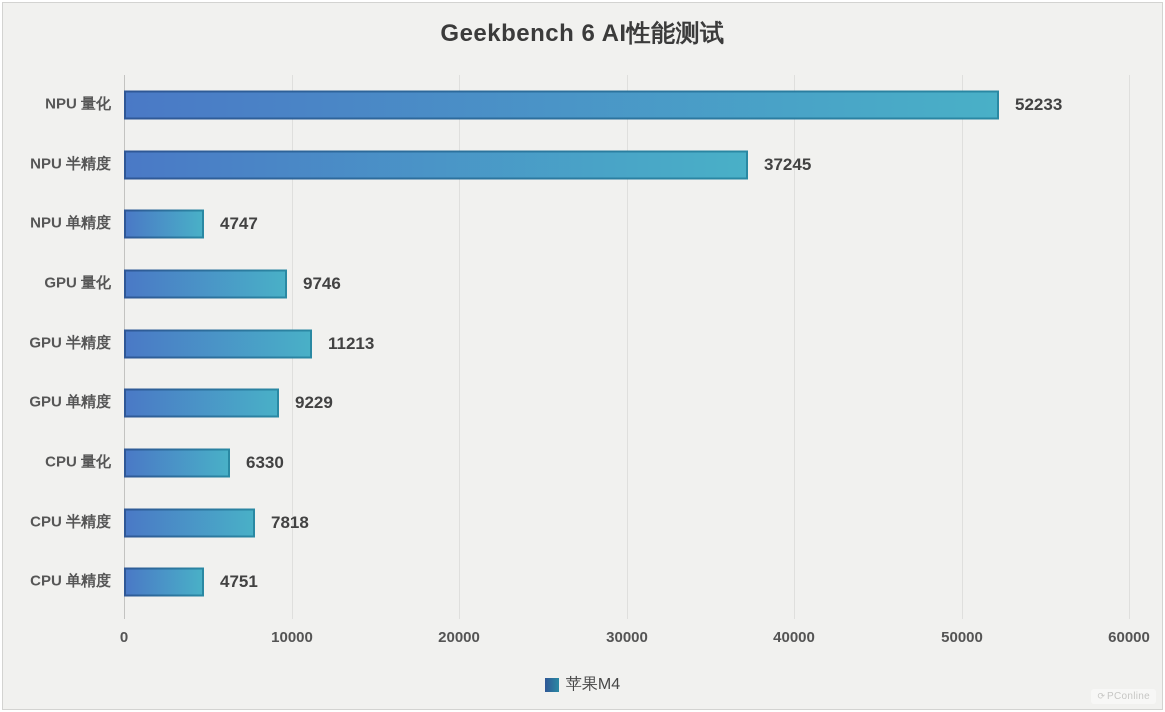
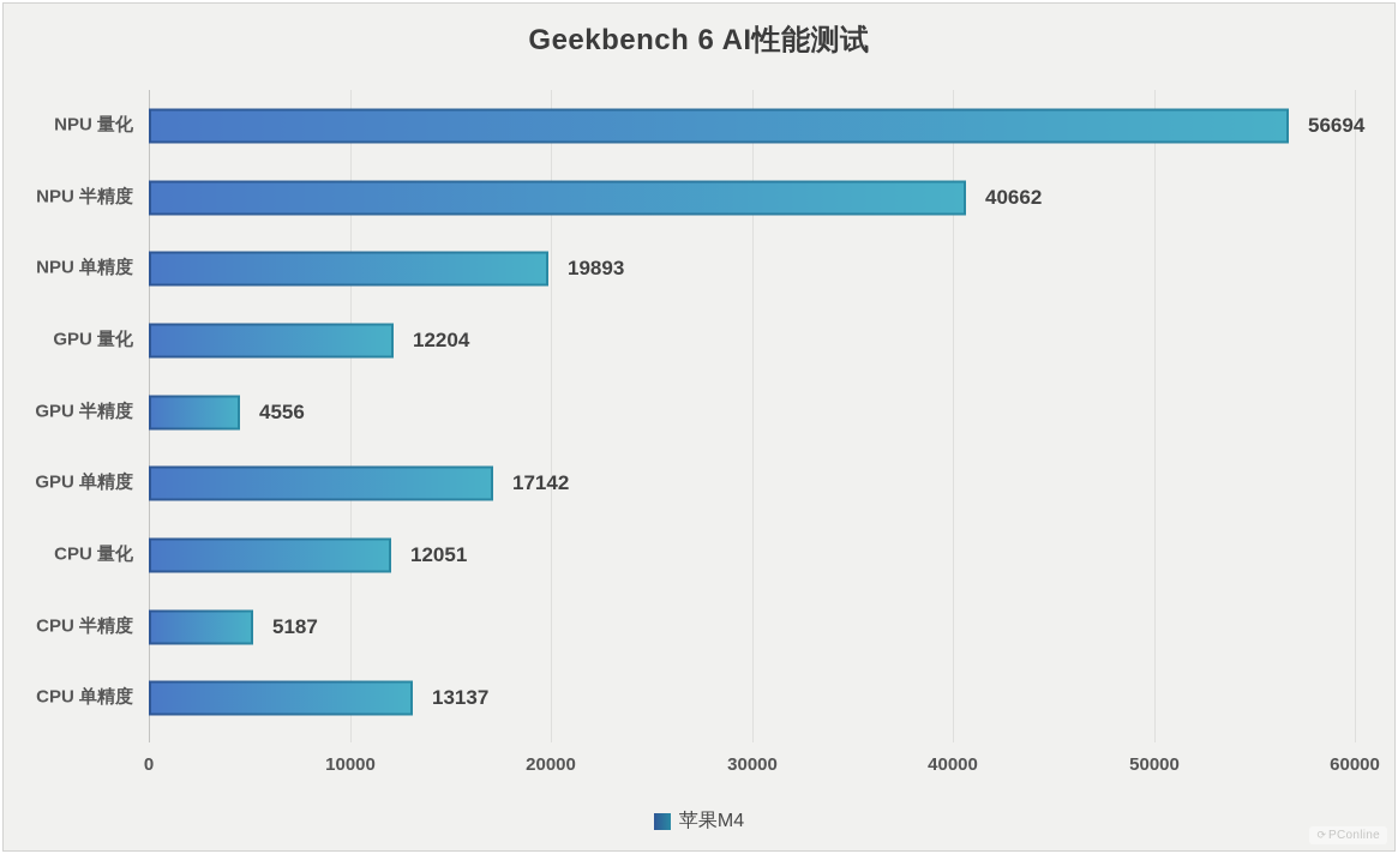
NPU 量化: 52233 -> 56694
NPU 半精度: 37245 -> 40662
NPU 单精度: 4747 -> 19893
GPU 量化: 9746 -> 12204
GPU 半精度: 11213 -> 4556
GPU 单精度: 9229 -> 17142
CPU 量化: 6330 -> 12051
CPU 半精度: 7818 -> 5187
CPU 单精度: 4751 -> 13137
